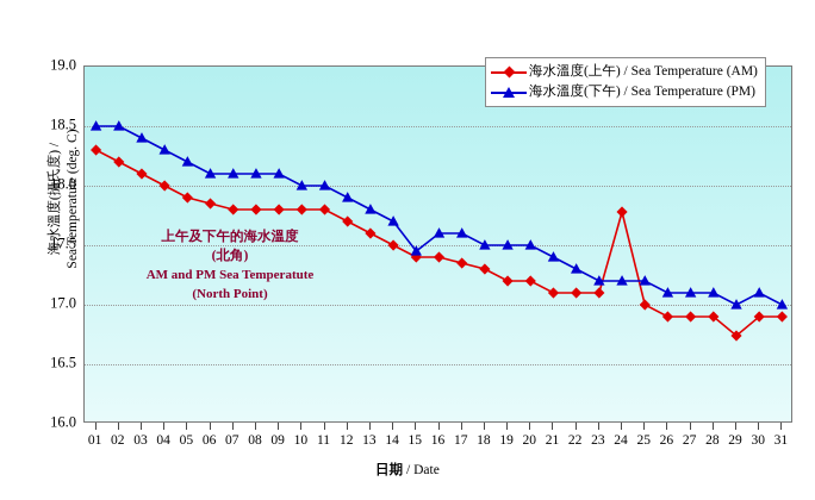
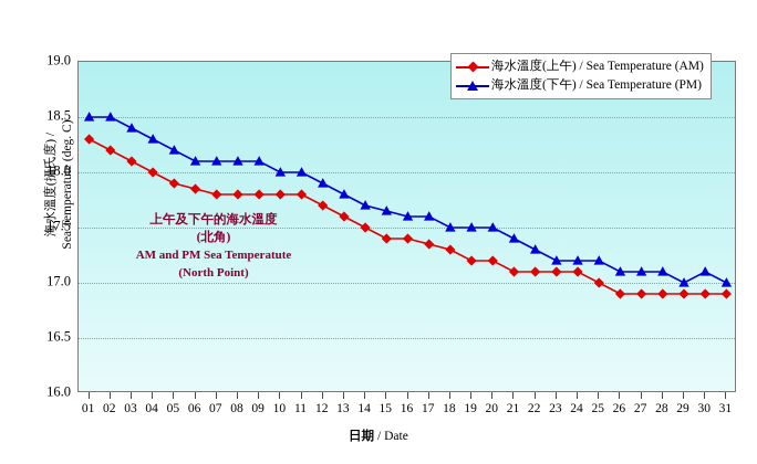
海水溫度(下午) / Sea Temperature (PM)/15: 17.45 -> 17.65
海水溫度(上午) / Sea Temperature (AM)/24: 17.78 -> 17.10
海水溫度(上午) / Sea Temperature (AM)/29: 16.74 -> 16.90
